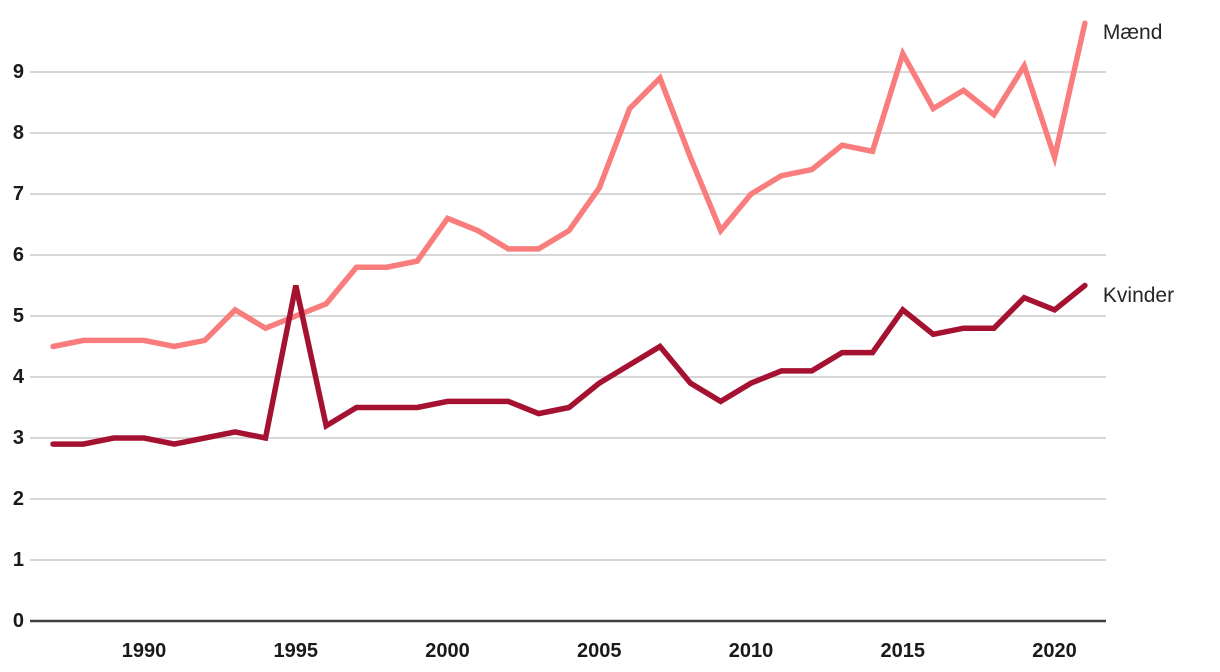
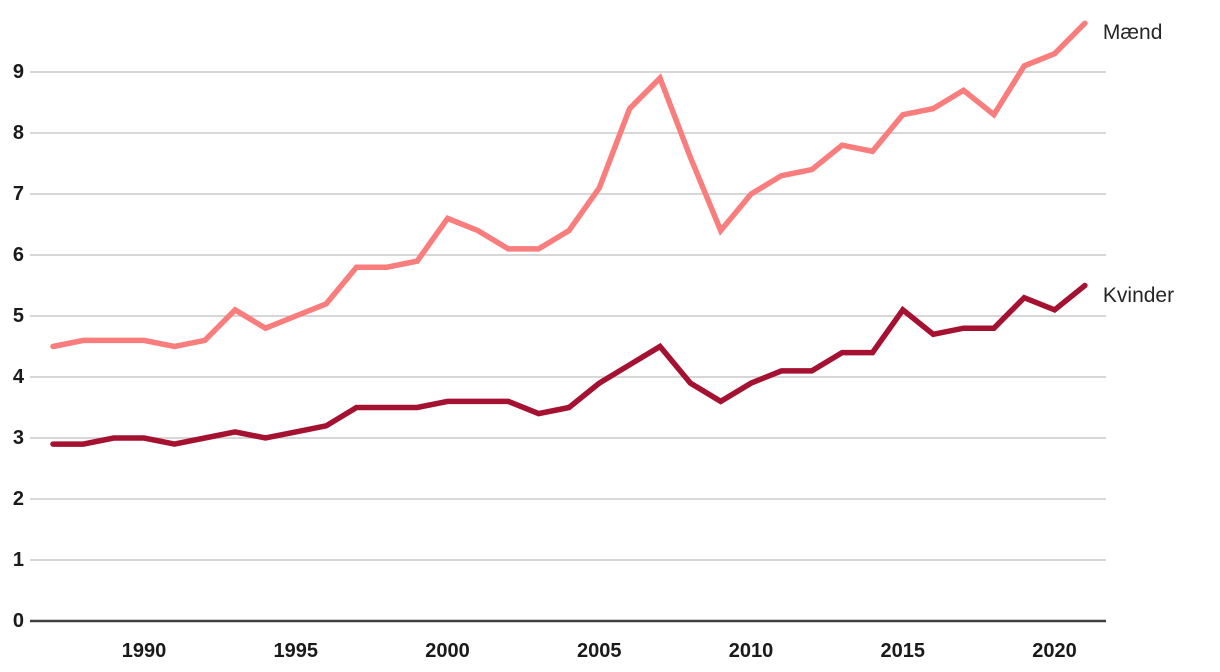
Kvinder/1995: 5.5 -> 3.1
Mænd/2015: 9.3 -> 8.3
Mænd/2020: 7.6 -> 9.3
